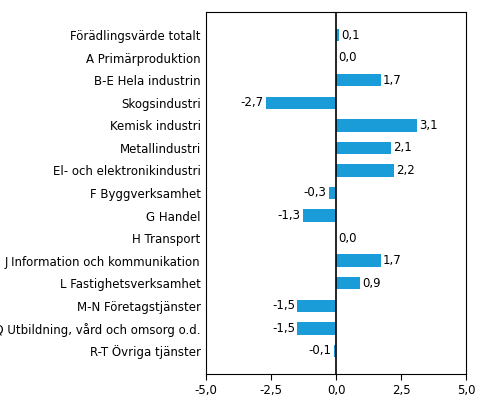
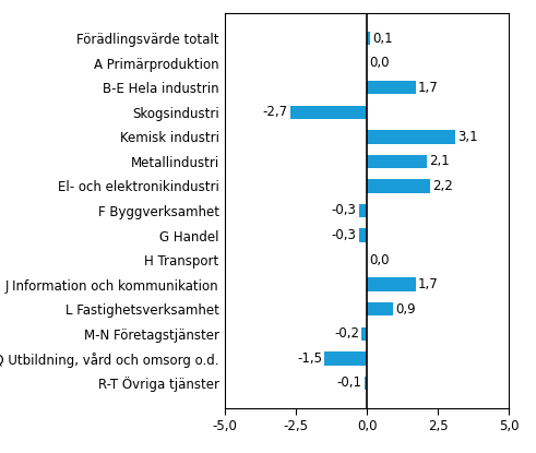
G Handel: -1,3 -> -0,3
M-N Företagstjänster: -1,5 -> -0,2
